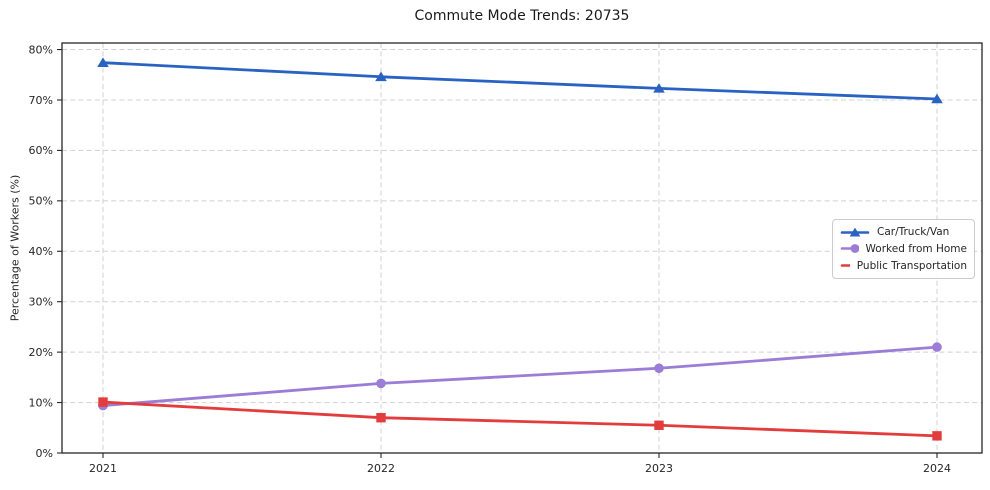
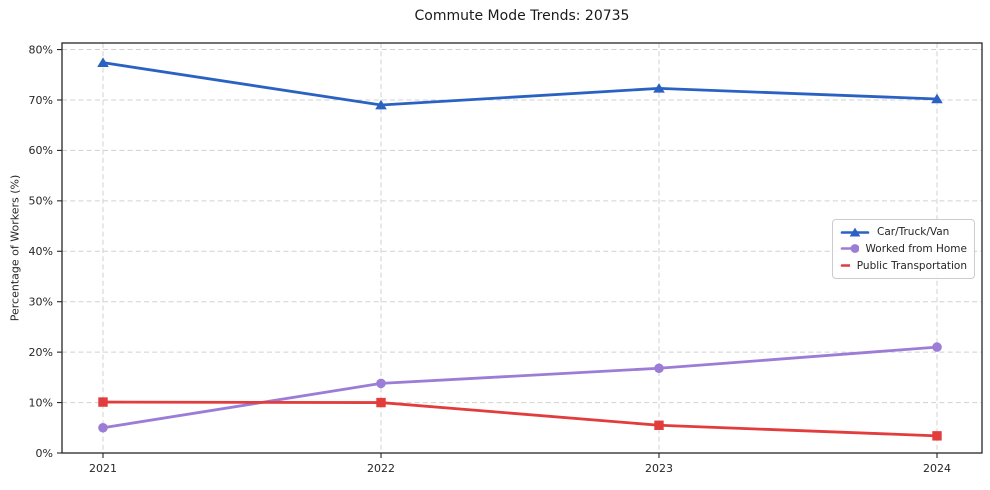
Worked from Home/2021: 9% -> 5%
Car/Truck/Van/2022: 75% -> 69%
Public Transportation/2022: 7% -> 10%
